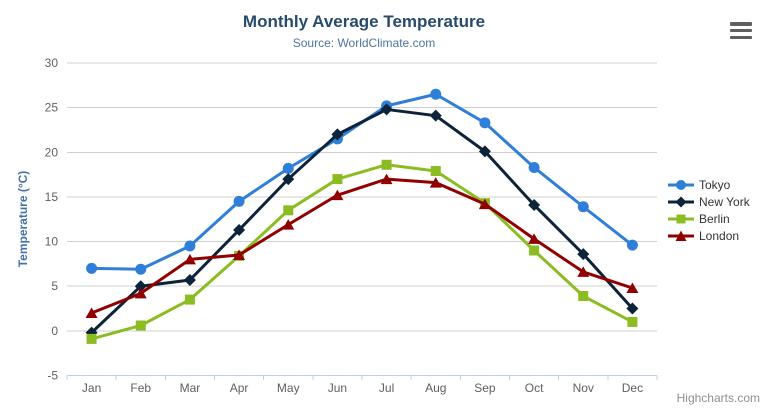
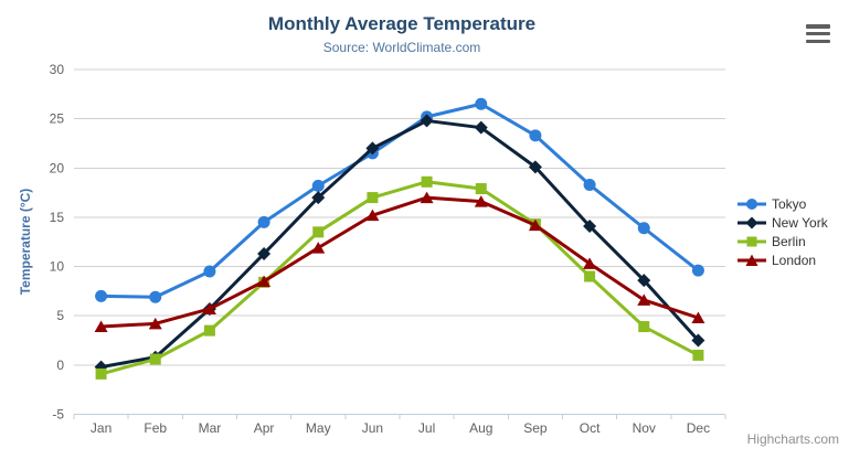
London/Jan: 2 -> 4
New York/Feb: 5 -> 1
London/Mar: 8 -> 6
